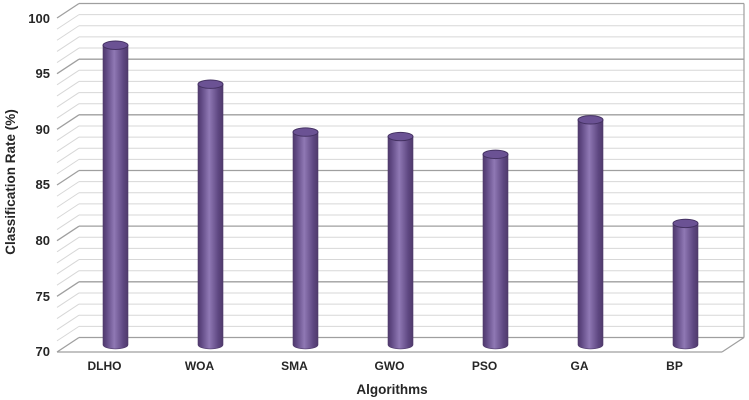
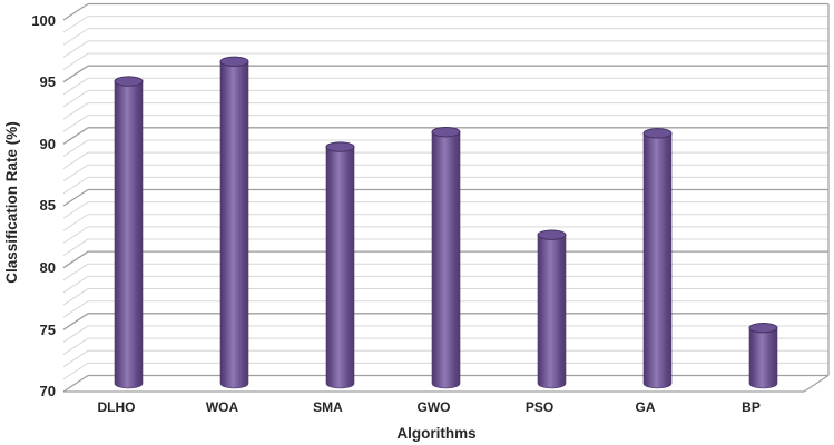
DLHO: 96.9 -> 94.4
WOA: 93.4 -> 96.0
GWO: 88.7 -> 90.3
PSO: 87.1 -> 82.0
BP: 80.9 -> 74.5
